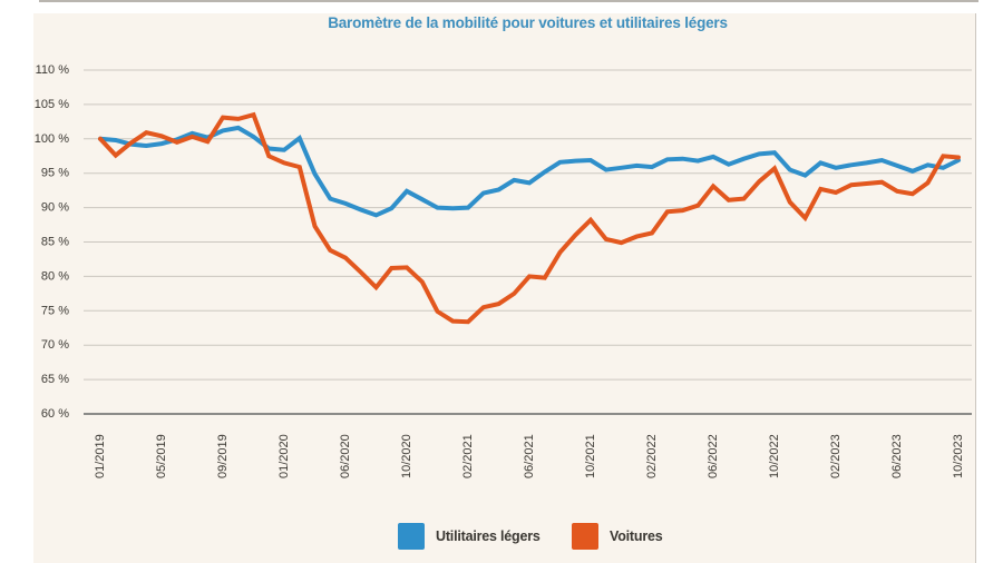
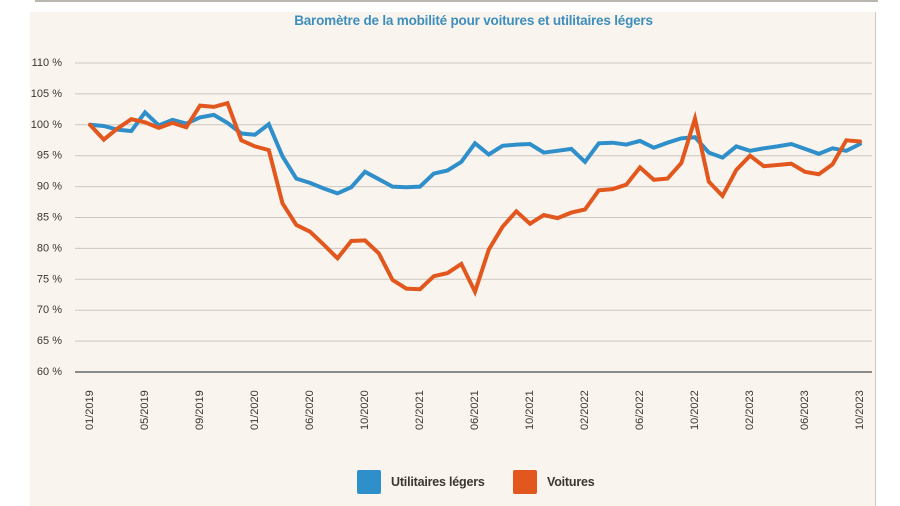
Utilitaires légers/05/2019: 99% -> 102%
Utilitaires légers/06/2021: 94% -> 97%
Voitures/06/2021: 80% -> 73%
Voitures/10/2021: 88% -> 84%
Utilitaires légers/02/2022: 96% -> 94%
Voitures/10/2022: 96% -> 101%
Voitures/02/2023: 92% -> 95%
